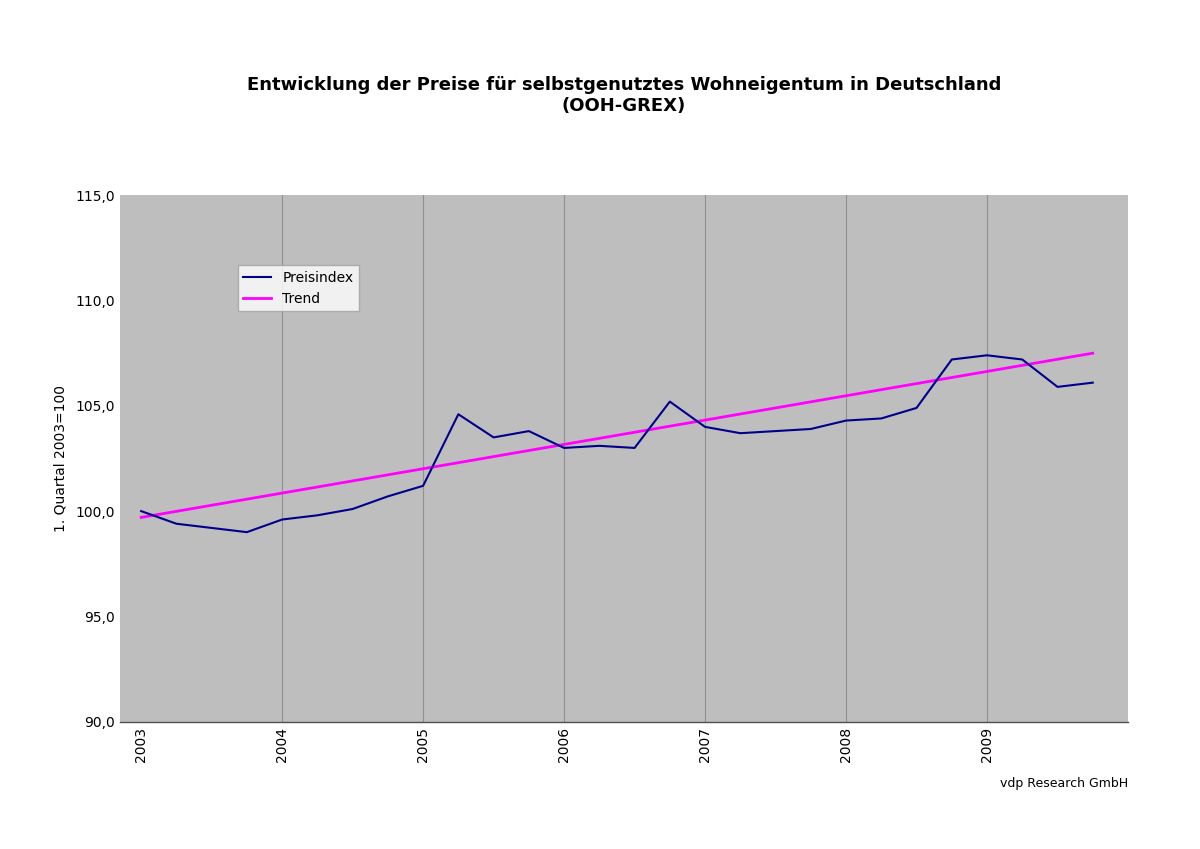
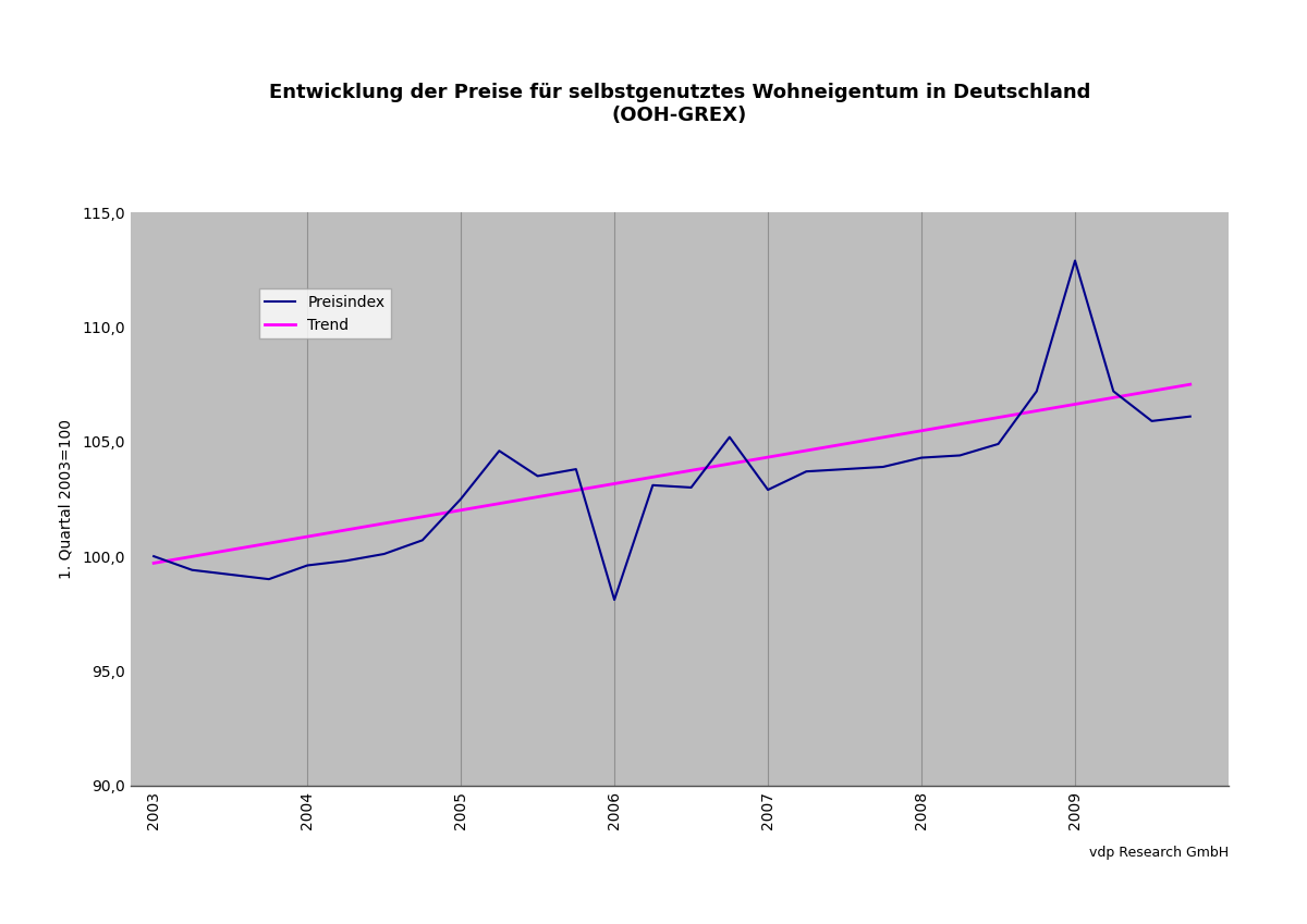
2005: 101,2 -> 102,5
2006: 103,0 -> 98,1
2007: 104,0 -> 102,9
2009: 107,4 -> 112,9
